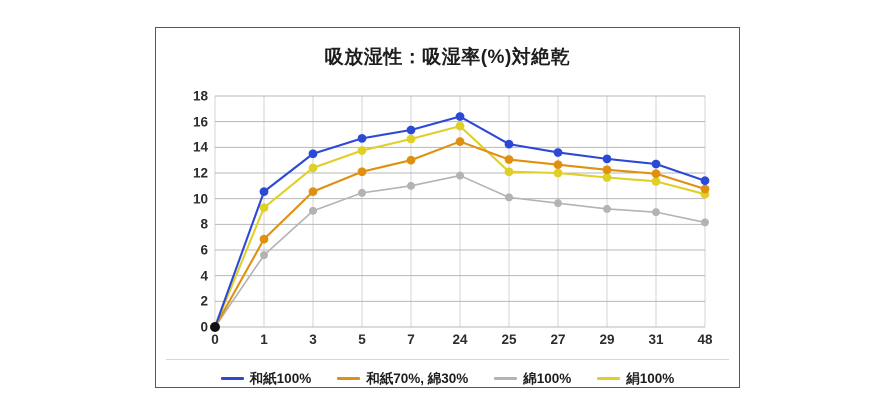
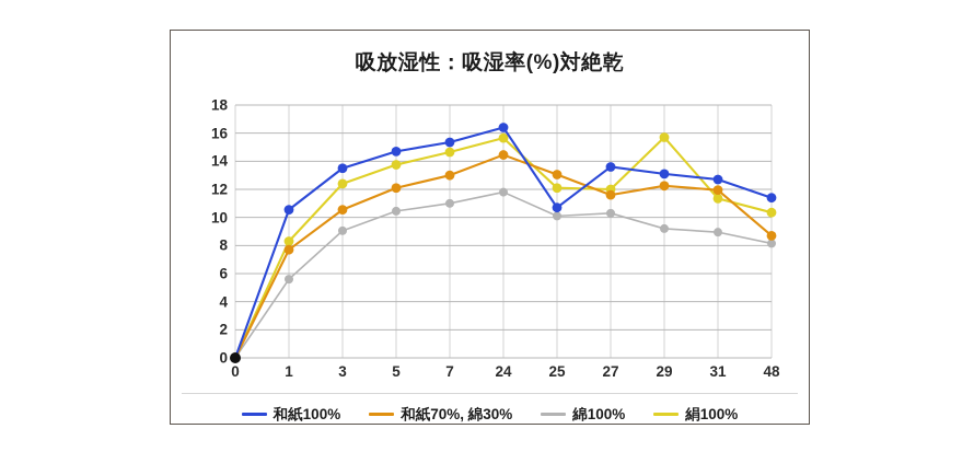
和紙70%, 綿30%/1: 6.8 -> 7.7
絹100%/1: 9.3 -> 8.3
和紙100%/25: 14.2 -> 10.7
和紙70%, 綿30%/27: 12.7 -> 11.6
綿100%/27: 9.7 -> 10.3
絹100%/29: 11.7 -> 15.7
和紙70%, 綿30%/48: 10.8 -> 8.7
